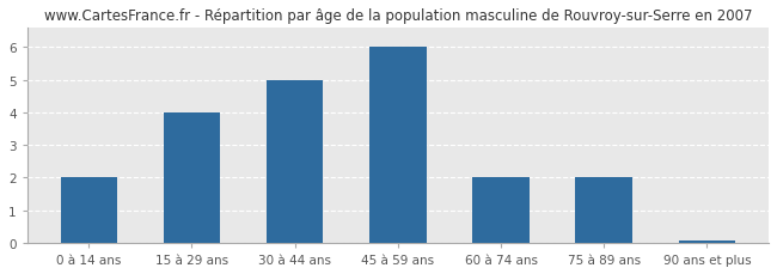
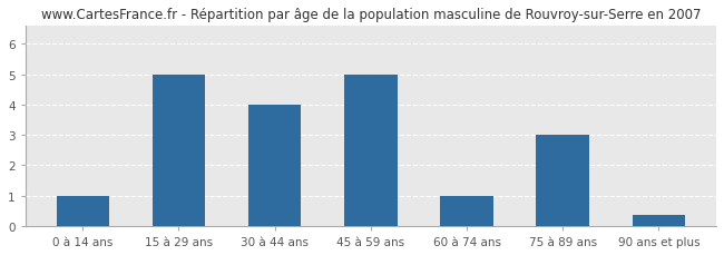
0 à 14 ans: 2.00 -> 1.00
15 à 29 ans: 4.00 -> 5.00
30 à 44 ans: 5.00 -> 4.00
45 à 59 ans: 6.00 -> 5.00
60 à 74 ans: 2.00 -> 1.00
75 à 89 ans: 2.00 -> 3.00
90 ans et plus: 0.07 -> 0.35
